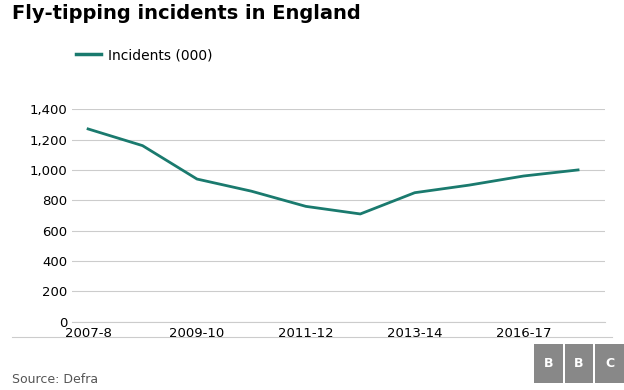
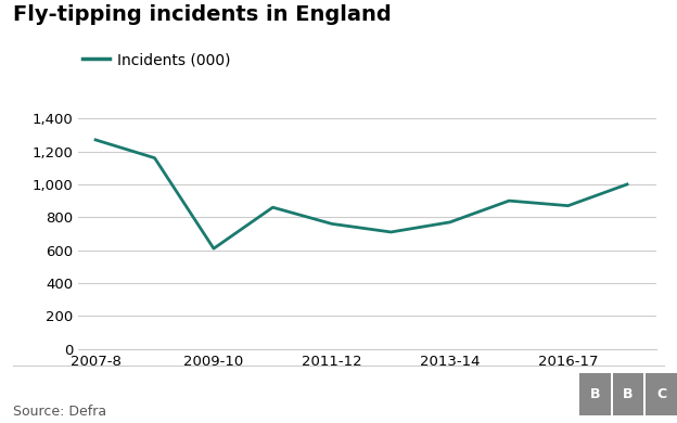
2009-10: 940 -> 610
2013-14: 850 -> 770
2016-17: 960 -> 870
